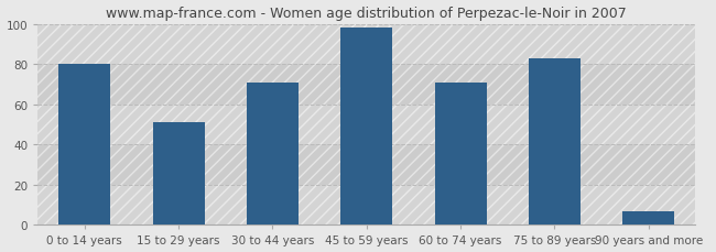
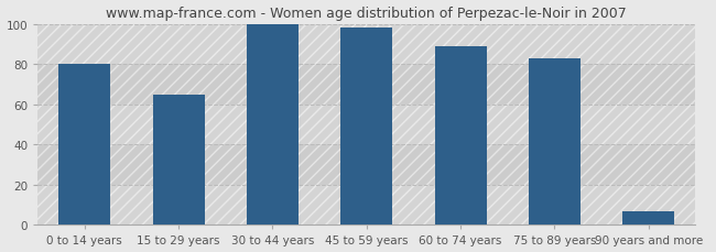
15 to 29 years: 51 -> 65
30 to 44 years: 71 -> 100
60 to 74 years: 71 -> 89
